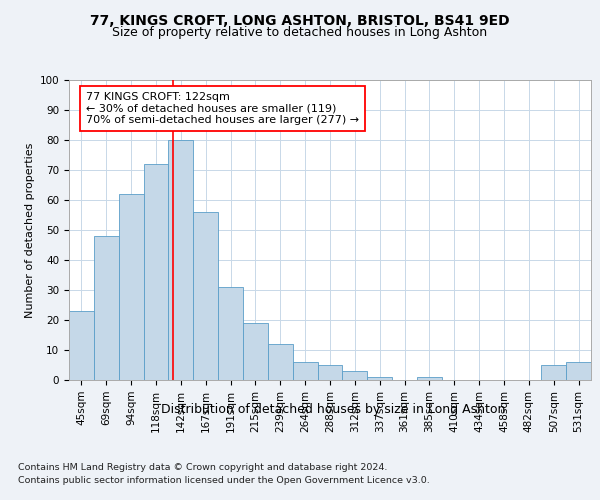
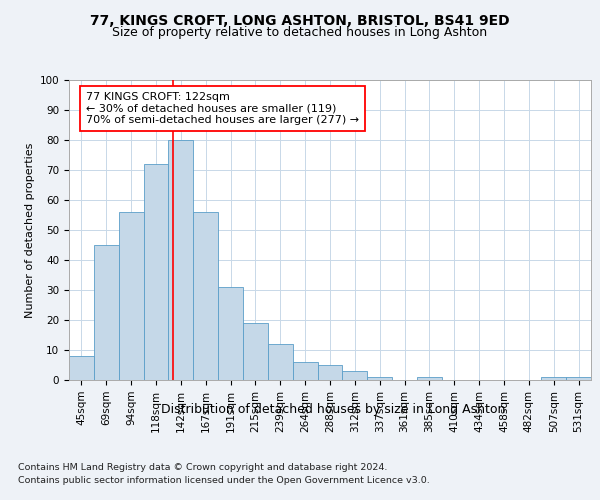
45sqm: 23 -> 8
69sqm: 48 -> 45
94sqm: 62 -> 56
507sqm: 5 -> 1
531sqm: 6 -> 1
